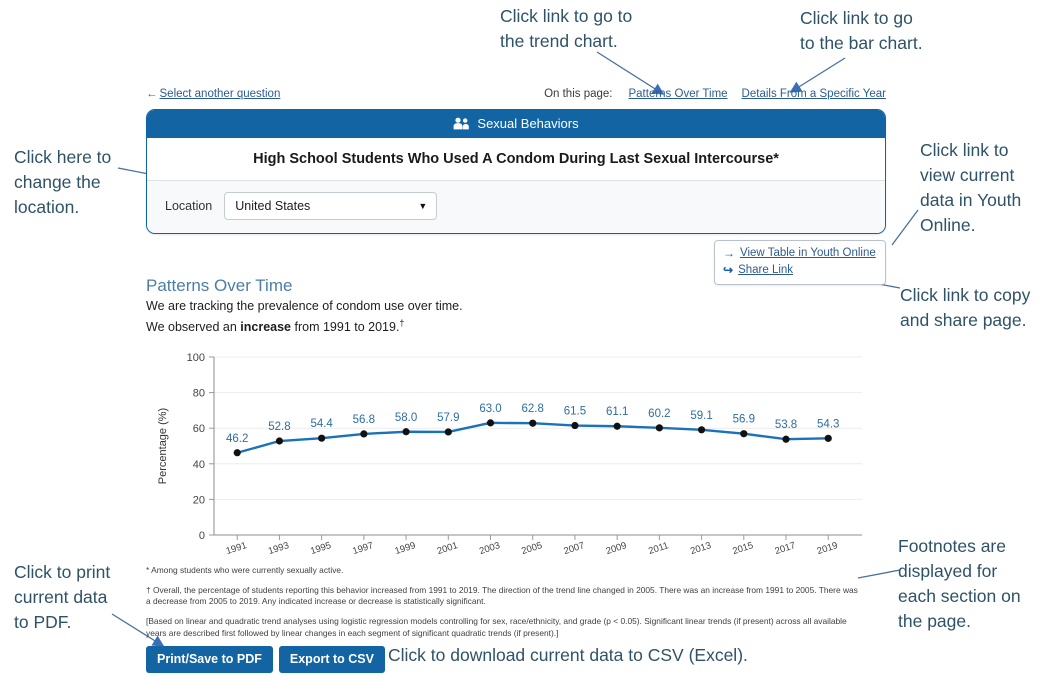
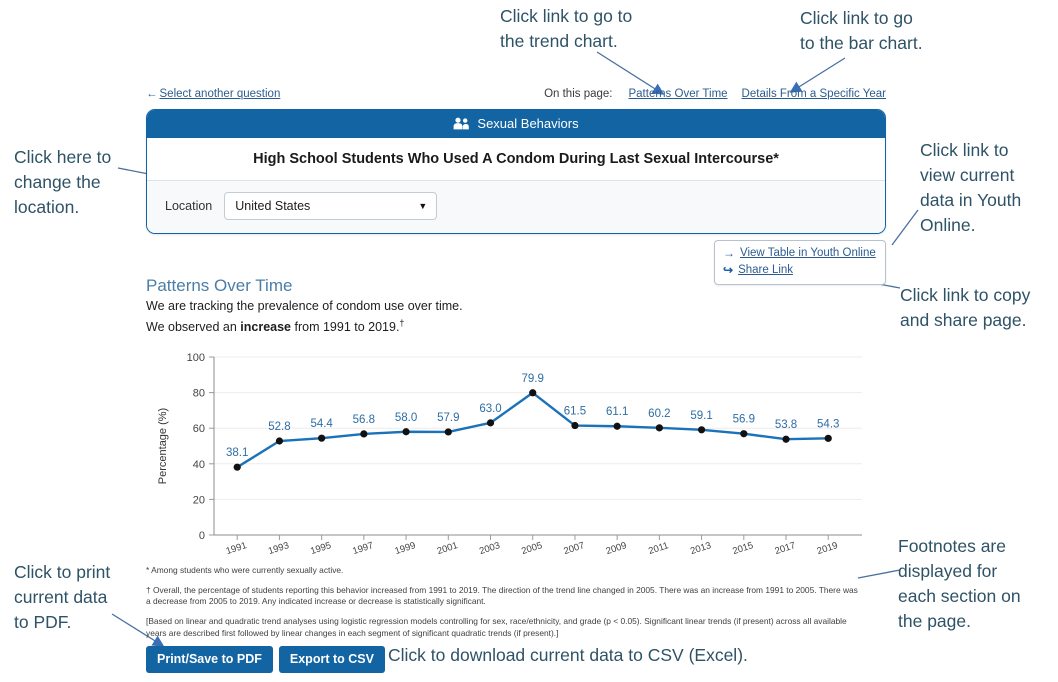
1991: 46.2 -> 38.1
2005: 62.8 -> 79.9
